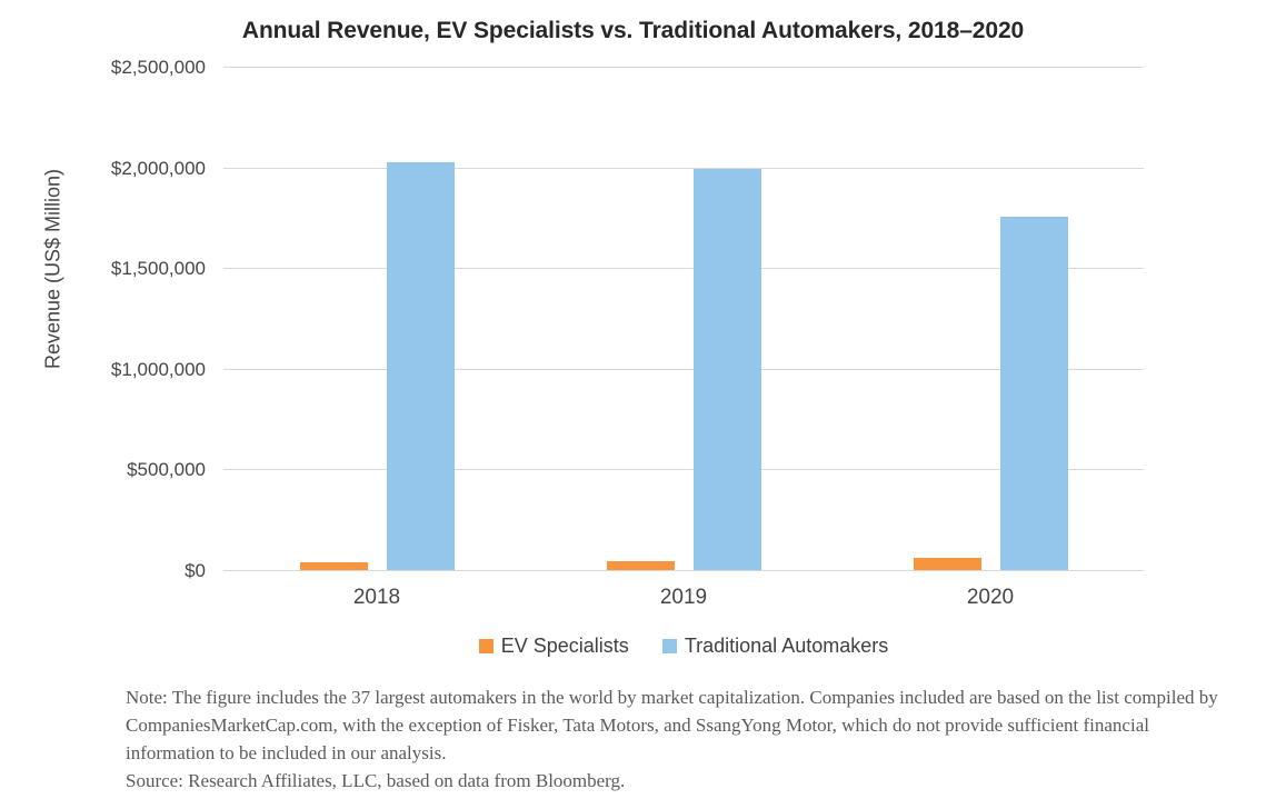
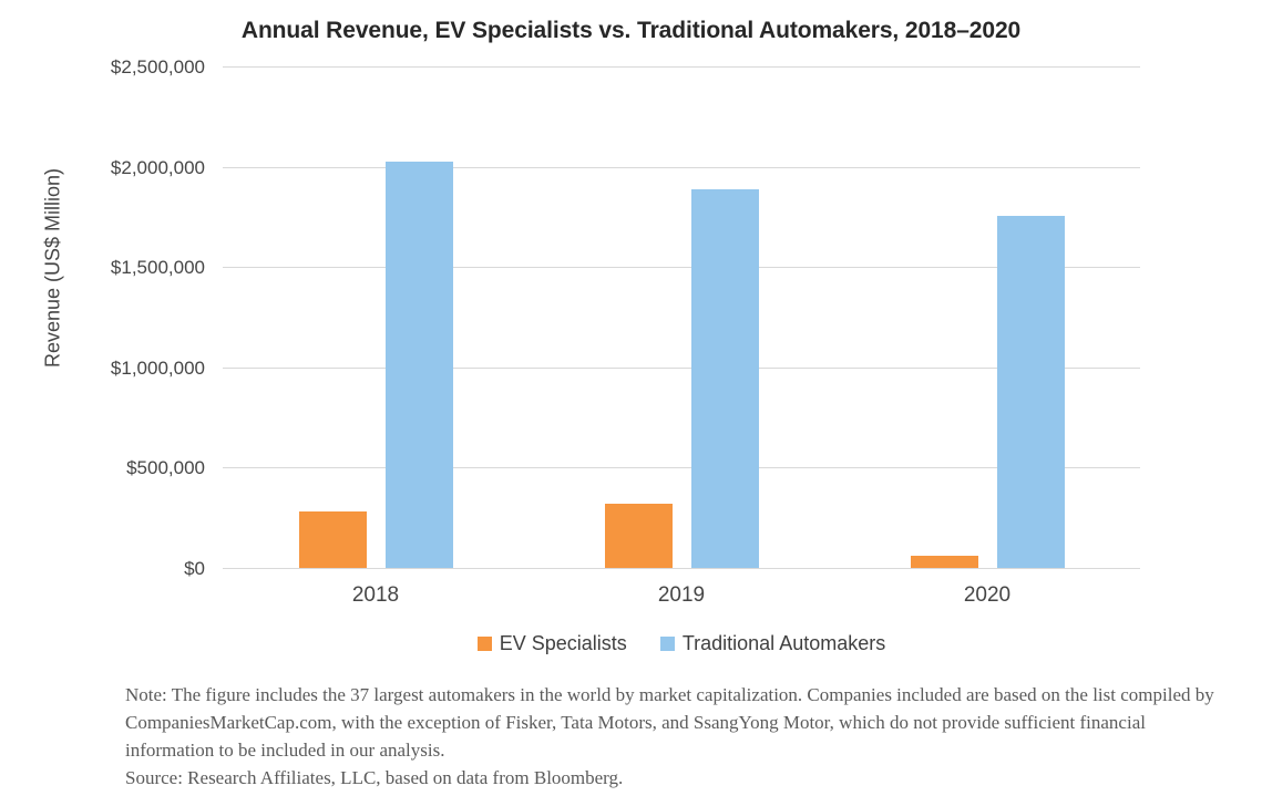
EV Specialists/2018: $40000 -> $280000
EV Specialists/2019: $40000 -> $320000
Traditional Automakers/2019: $1990000 -> $1890000
